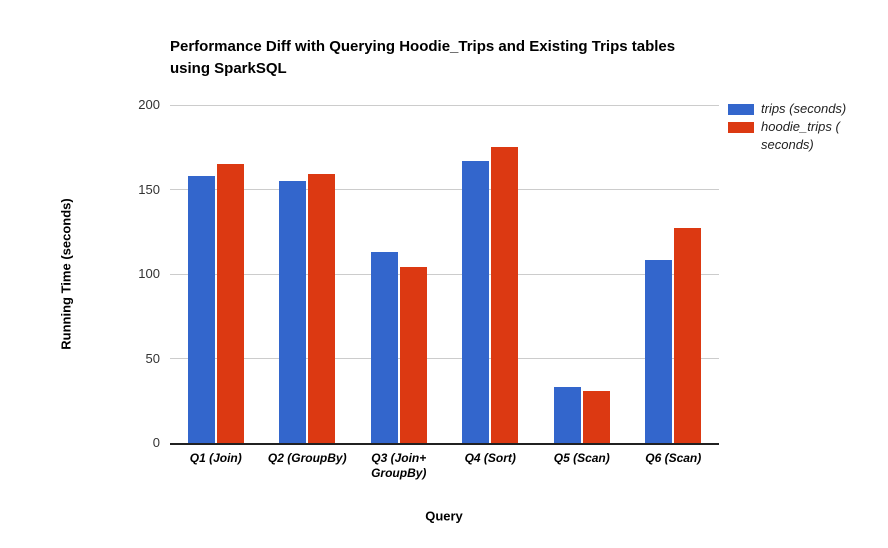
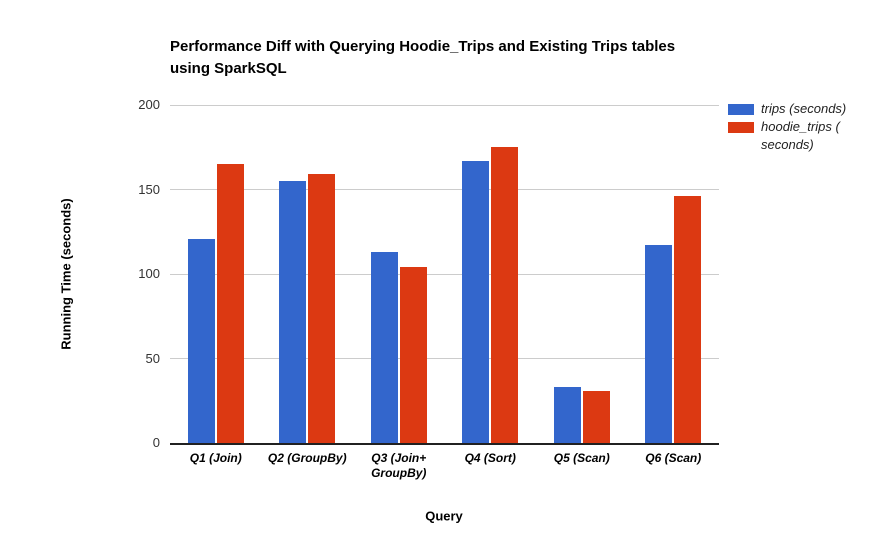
trips (seconds)/Q1 (Join): 158 -> 121
trips (seconds)/Q6 (Scan): 108 -> 117
hoodie_trips (seconds)/Q6 (Scan): 127 -> 146
